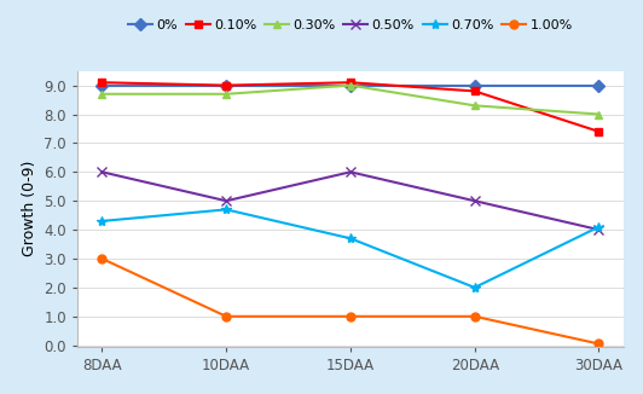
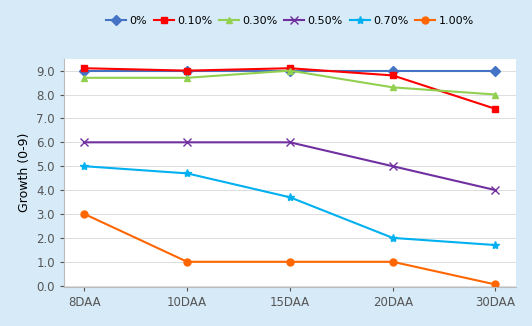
0.70%/8DAA: 4.3 -> 5.0
0.50%/10DAA: 5 -> 6
0.70%/30DAA: 4.1 -> 1.7
